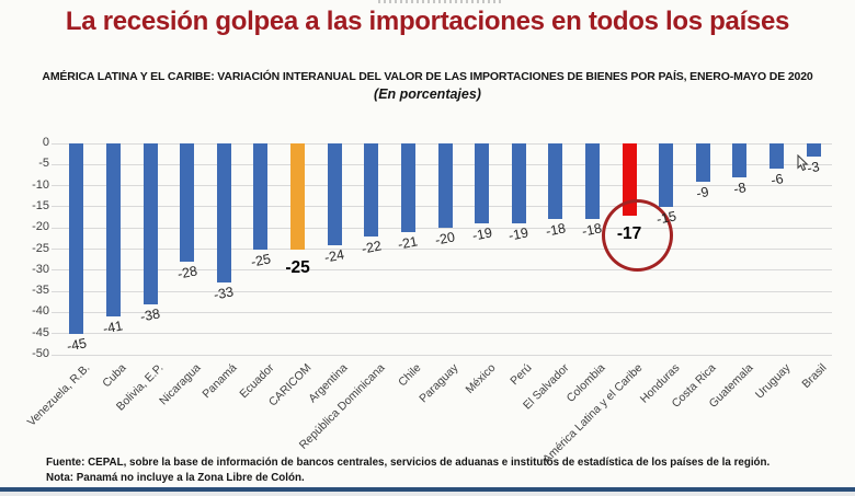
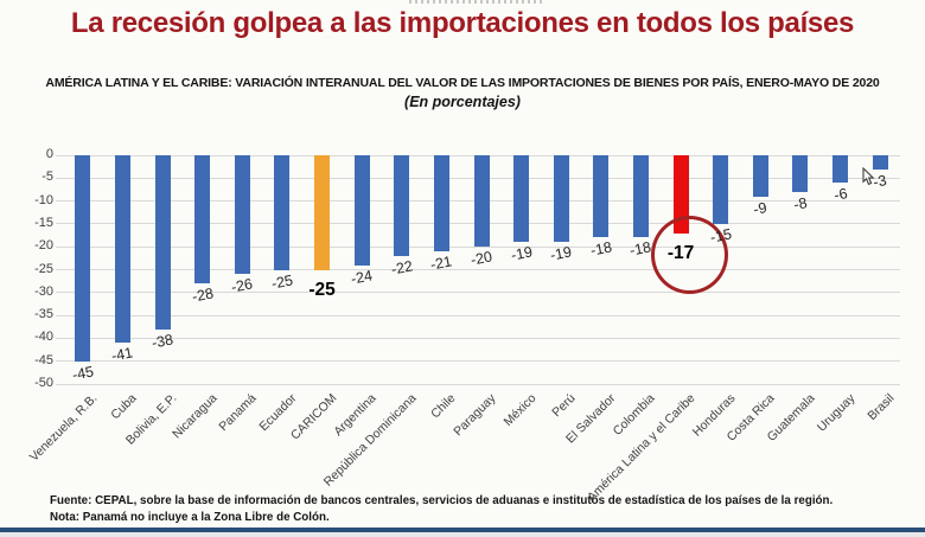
Panamá: -33 -> -26
